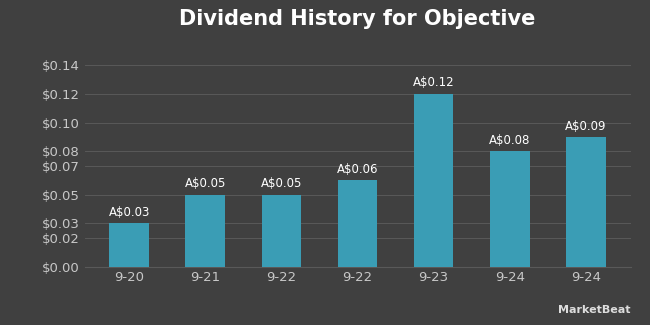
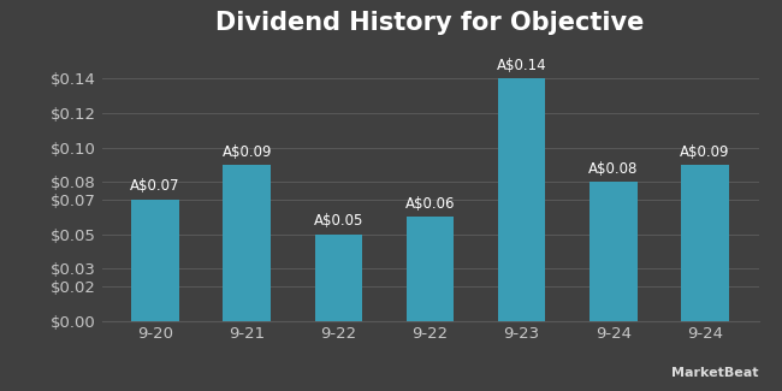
9-20: A$0.03 -> A$0.07
9-21: A$0.05 -> A$0.09
9-23: A$0.12 -> A$0.14
